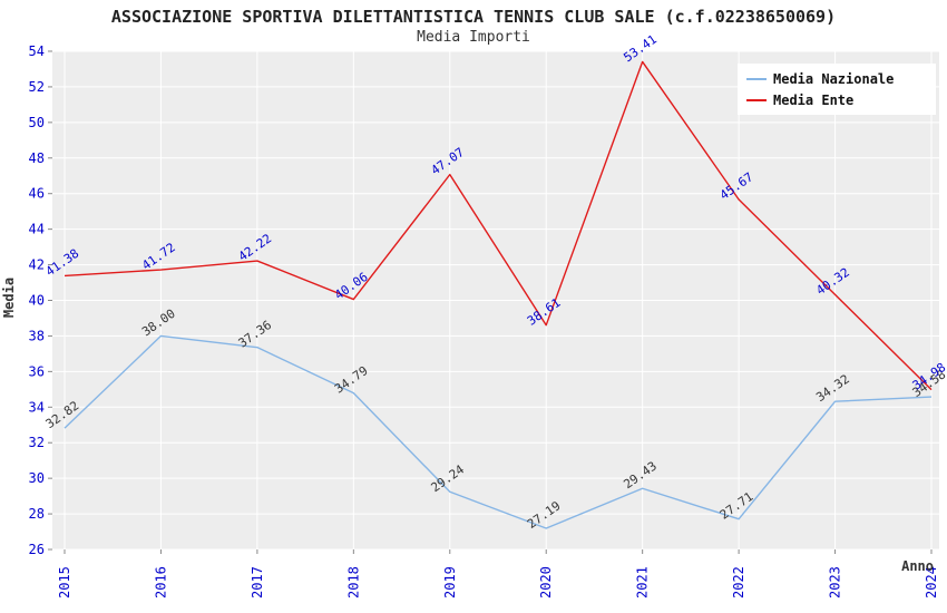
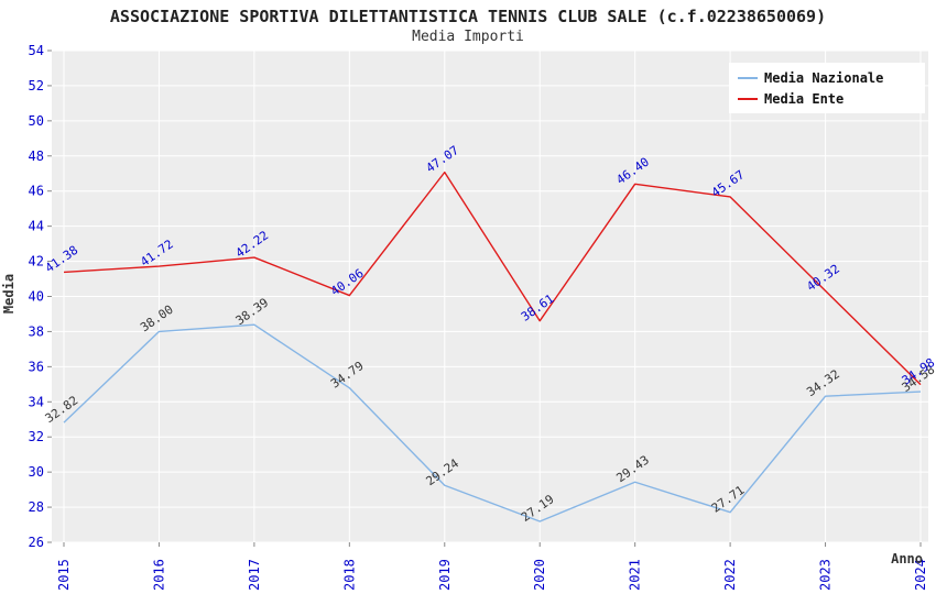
Media Nazionale/2017: 37.36 -> 38.39
Media Ente/2021: 53.41 -> 46.40
